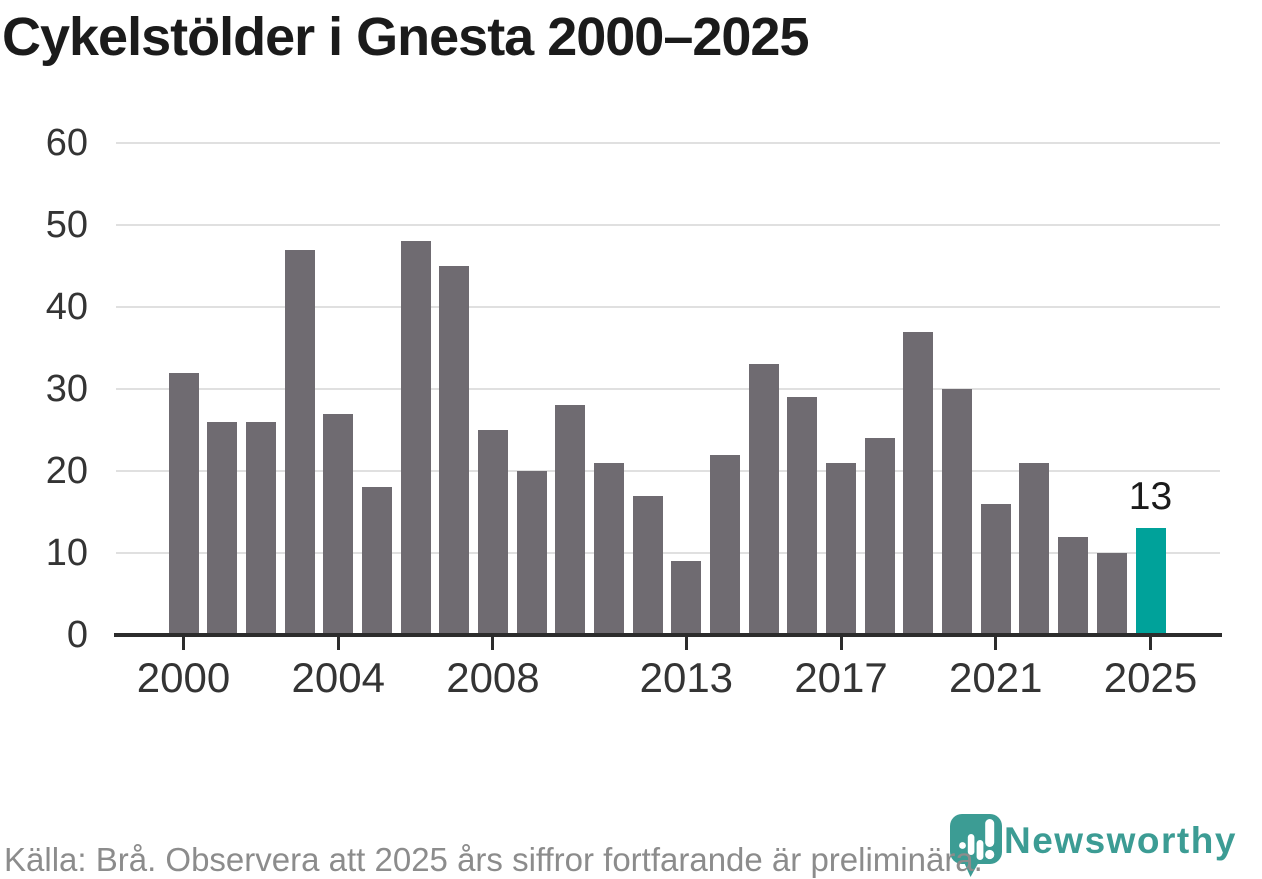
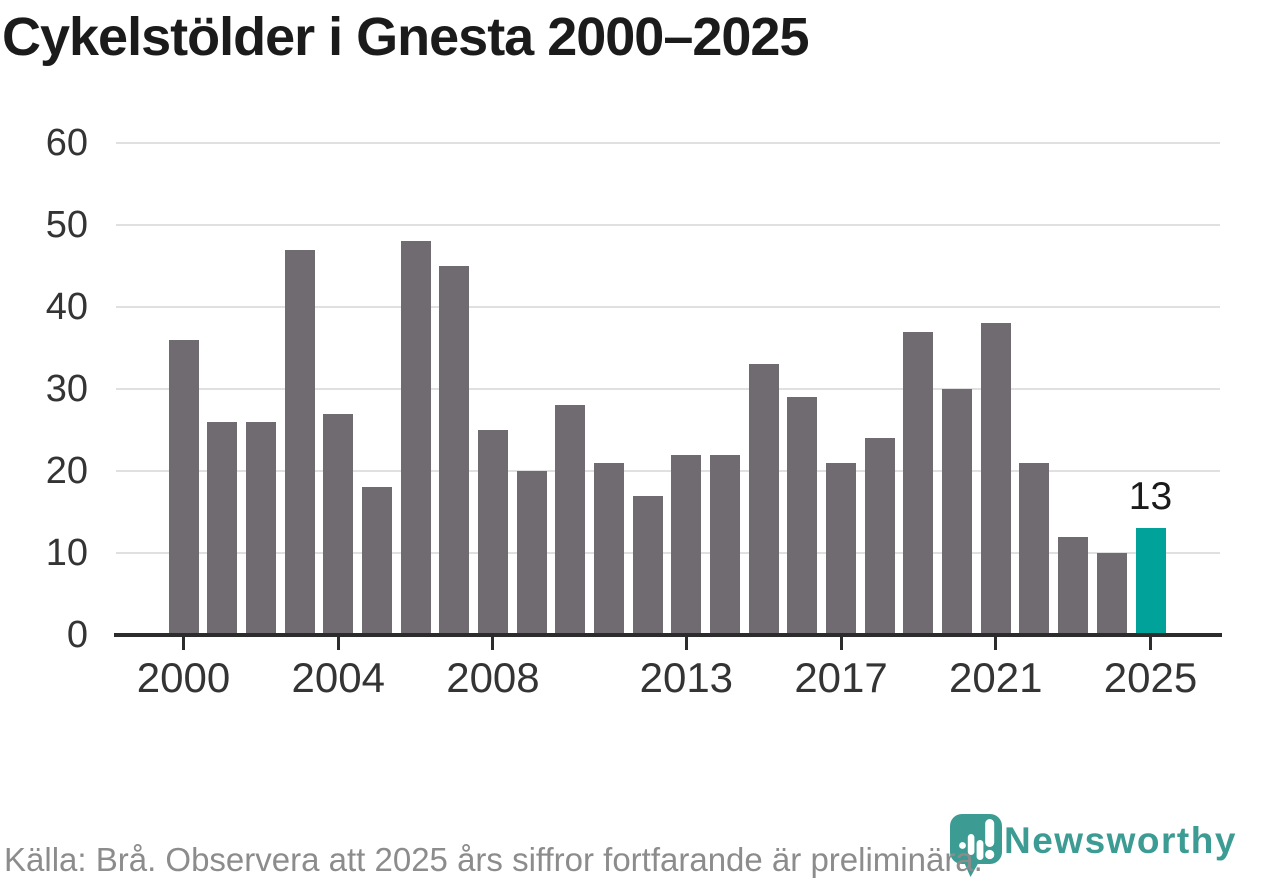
2000: 32 -> 36
2013: 9 -> 22
2021: 16 -> 38
